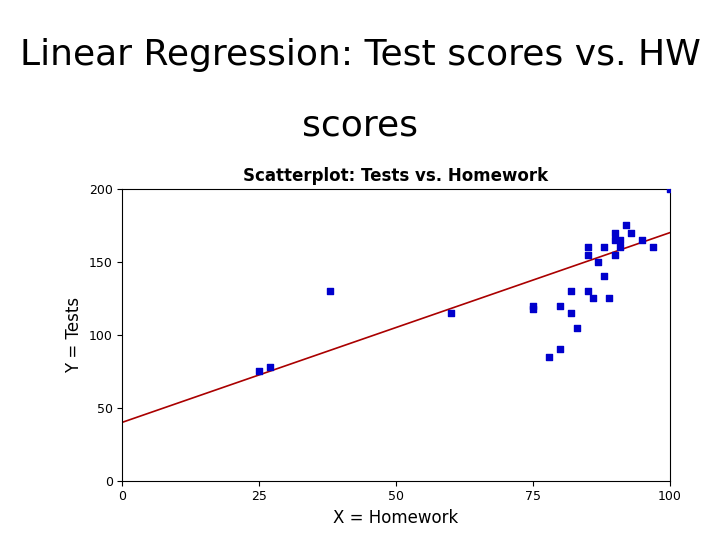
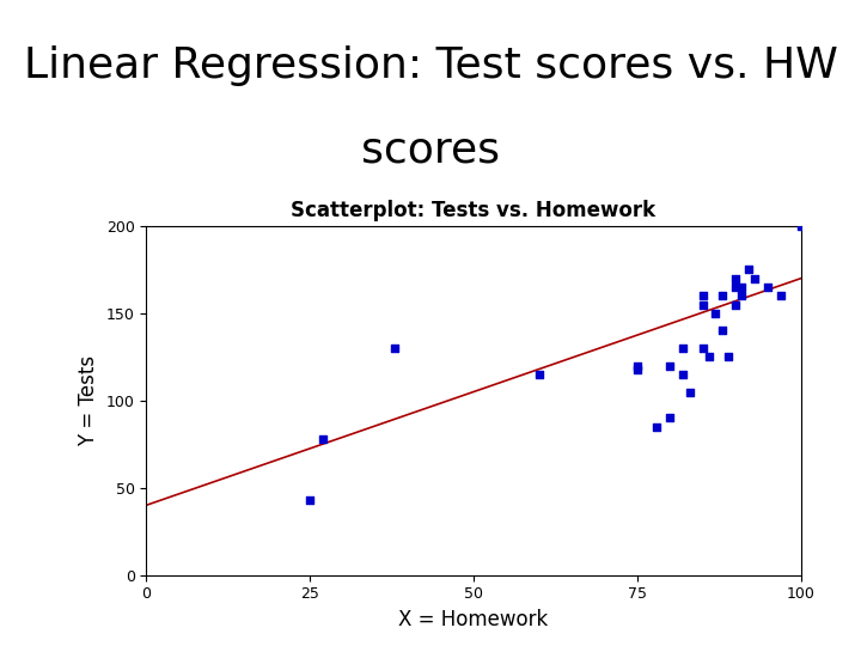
25: 75 -> 43
